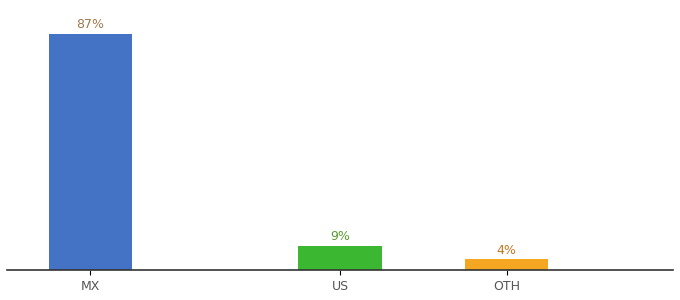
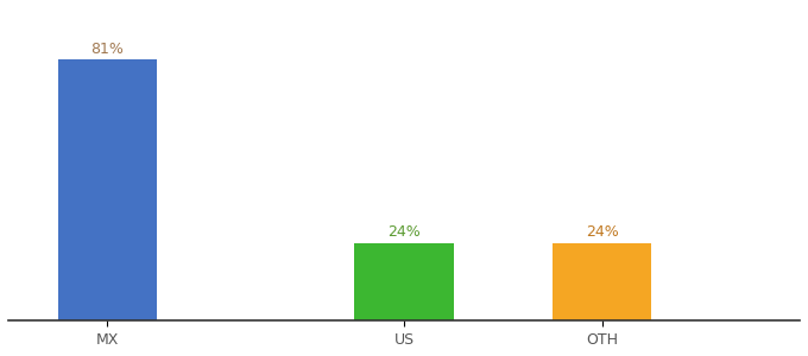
MX: 87% -> 81%
US: 9% -> 24%
OTH: 4% -> 24%
